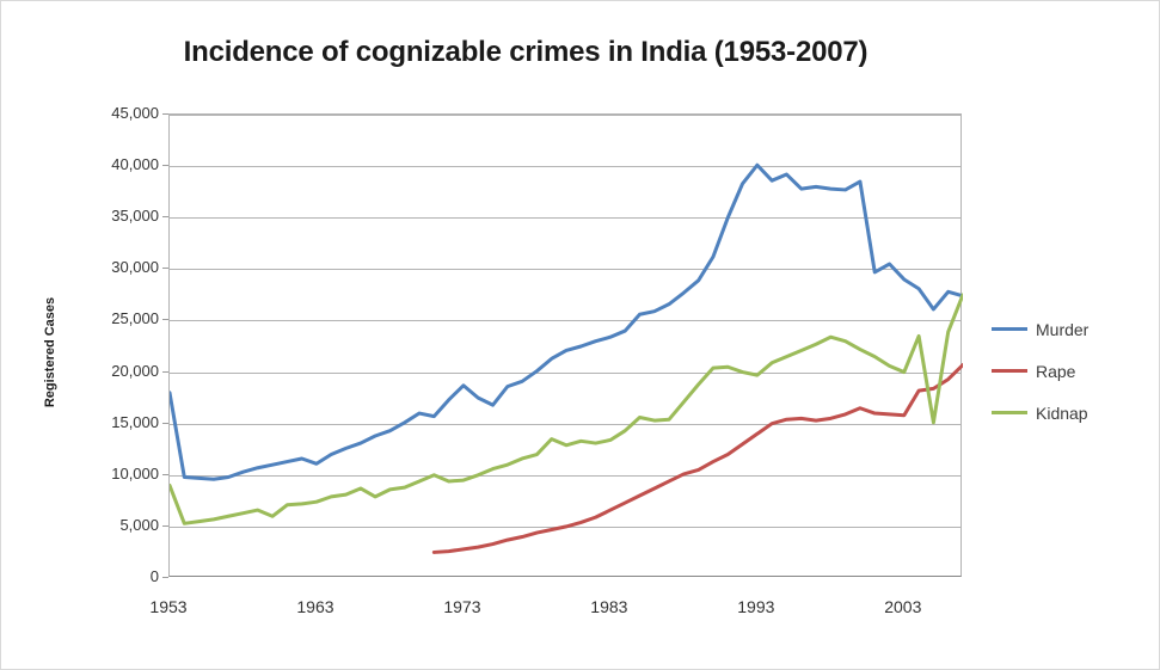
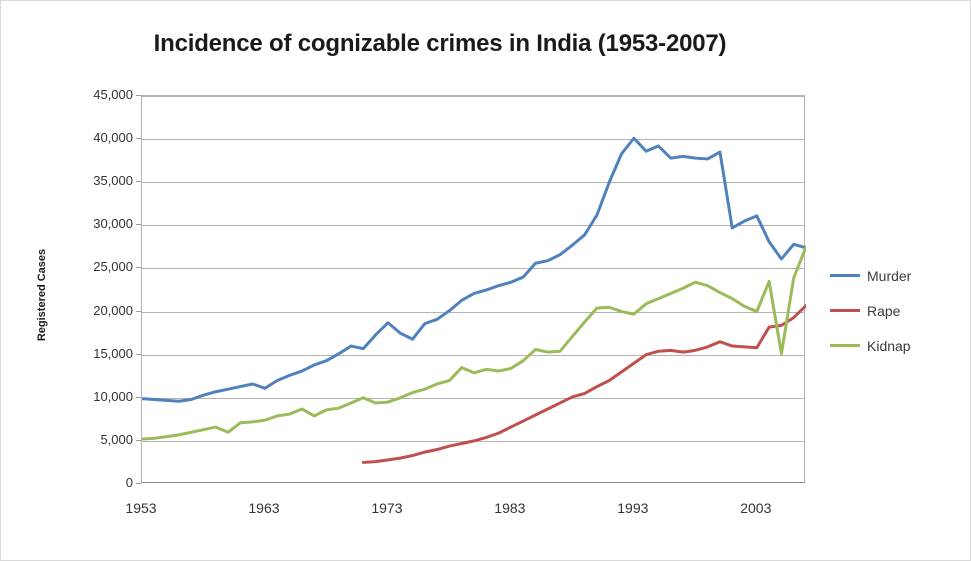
Murder/1953: 18000 -> 10000
Kidnap/1953: 9000 -> 5000
Murder/2003: 29000 -> 31000
